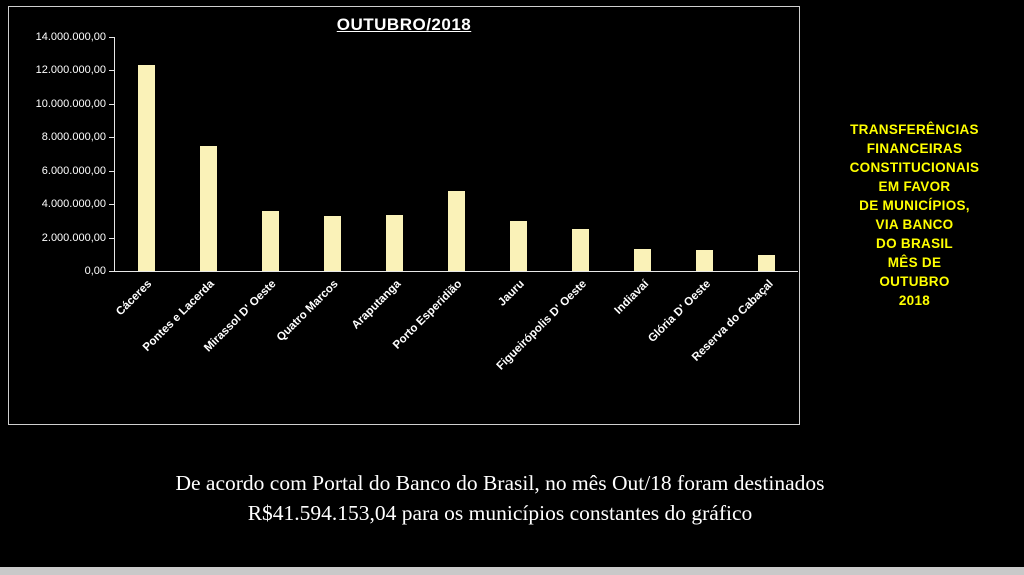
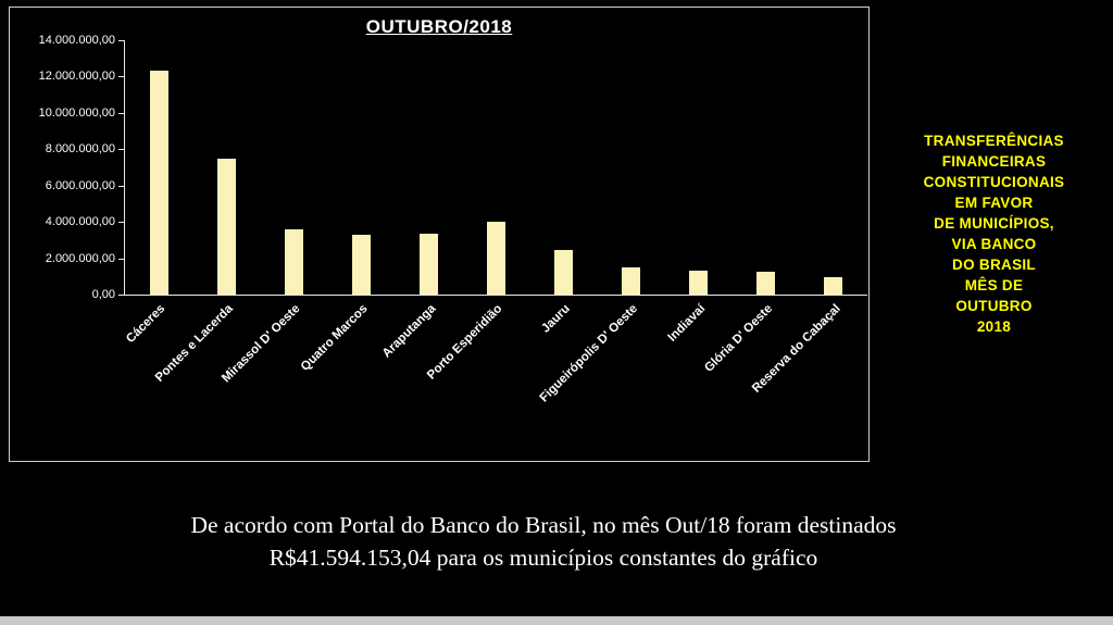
Porto Esperidião: 4800000 -> 4000000
Jauru: 3000000 -> 2400000
Figueirópolis D' Oeste: 2500000 -> 1500000
